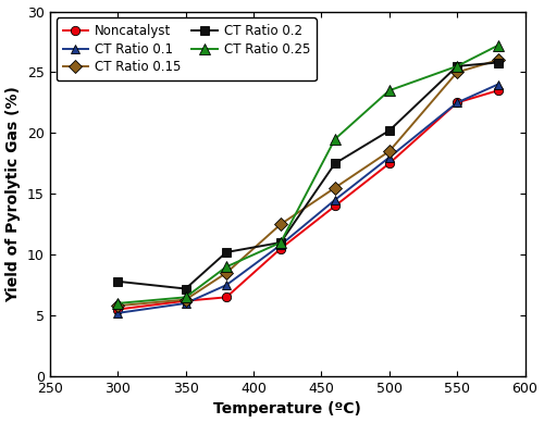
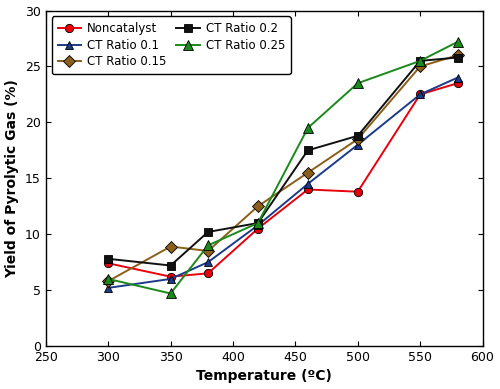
Noncatalyst/300: 5.5 -> 7.4
CT Ratio 0.15/350: 6.3 -> 8.9
CT Ratio 0.25/350: 6.5 -> 4.7
Noncatalyst/500: 17.5 -> 13.8
CT Ratio 0.2/500: 20.2 -> 18.8
